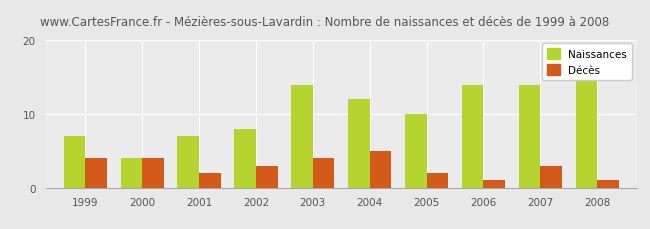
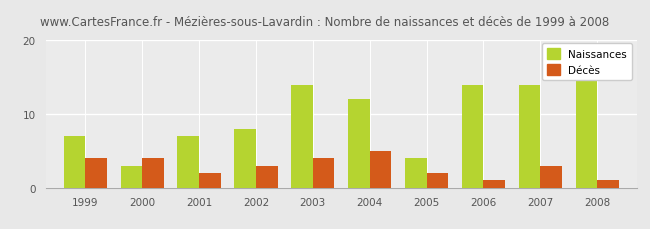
Naissances/2000: 4 -> 3
Naissances/2005: 10 -> 4
